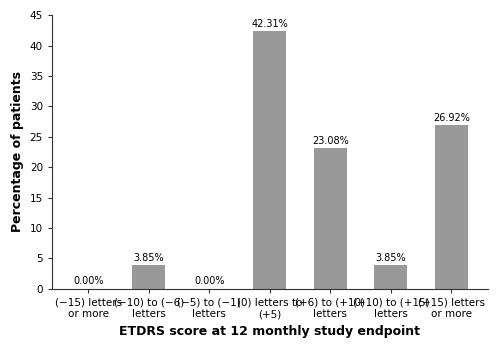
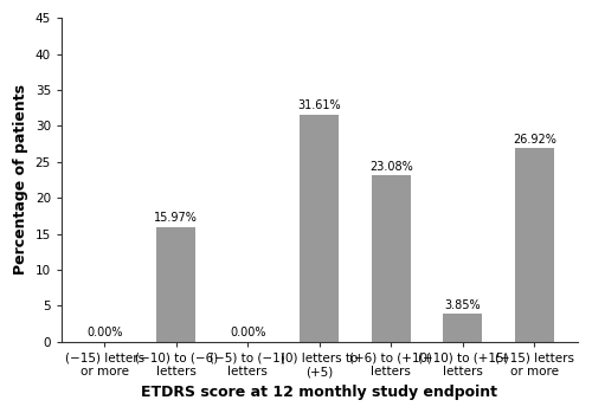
(−10) to (−6) letters: 3.85% -> 15.97%
(0) letters to (+5): 42.31% -> 31.61%
